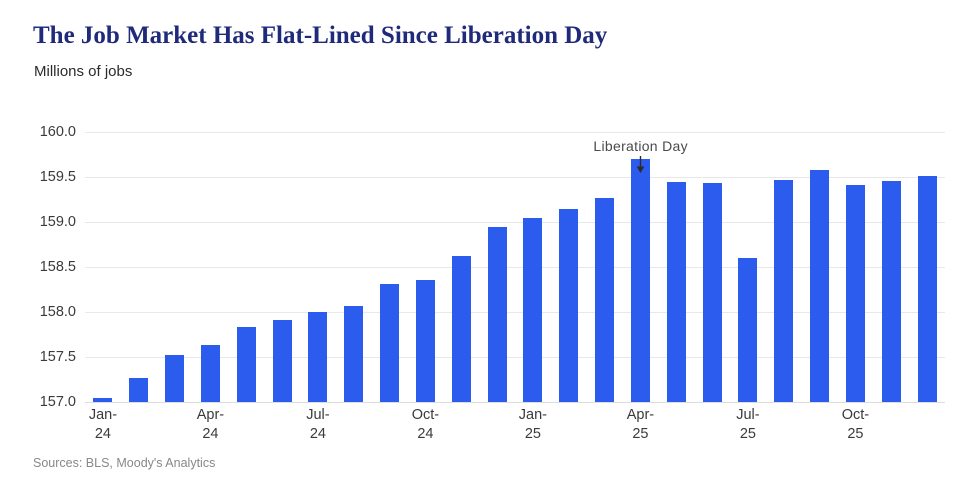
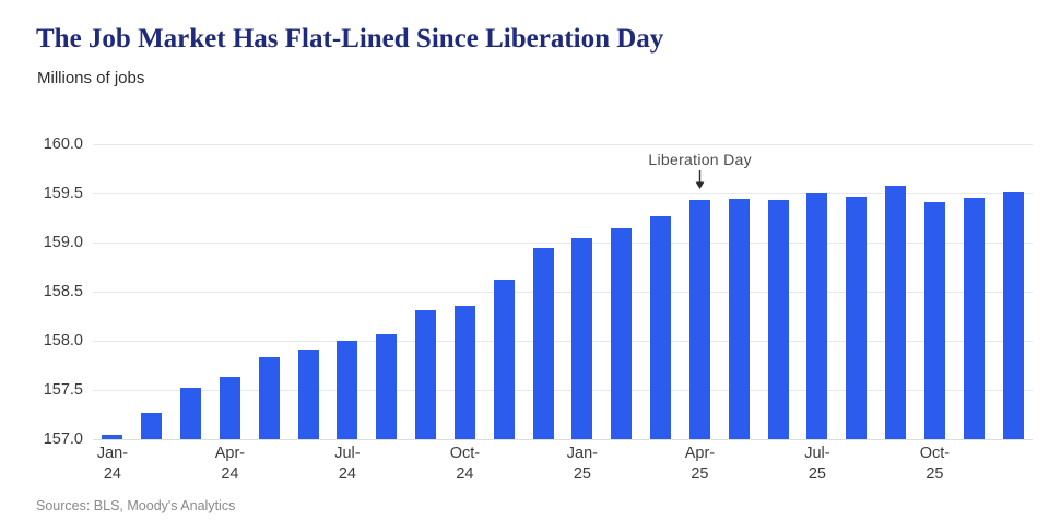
Apr-25: 159.7 -> 159.4
Jul-25: 158.6 -> 159.5
